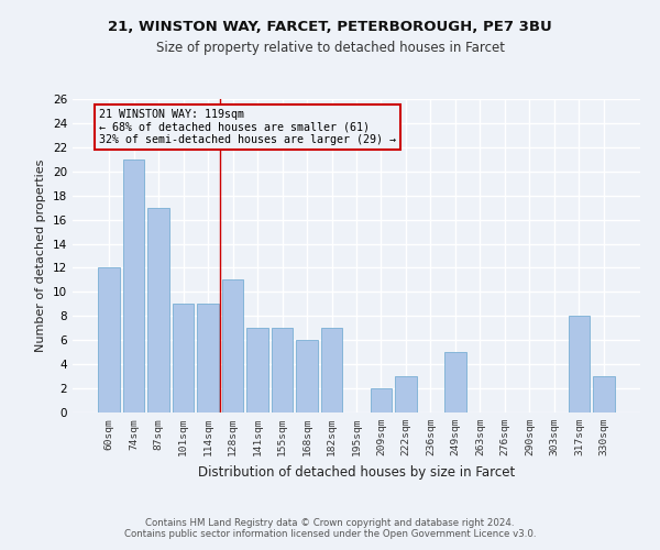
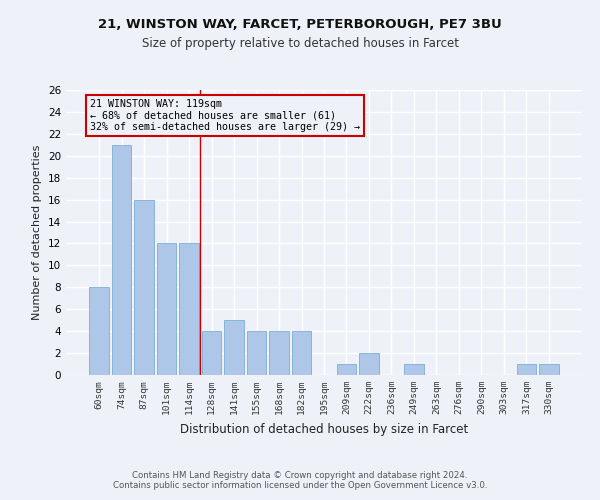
60sqm: 12 -> 8
87sqm: 17 -> 16
101sqm: 9 -> 12
114sqm: 9 -> 12
128sqm: 11 -> 4
141sqm: 7 -> 5
155sqm: 7 -> 4
168sqm: 6 -> 4
182sqm: 7 -> 4
209sqm: 2 -> 1
222sqm: 3 -> 2
249sqm: 5 -> 1
317sqm: 8 -> 1
330sqm: 3 -> 1
